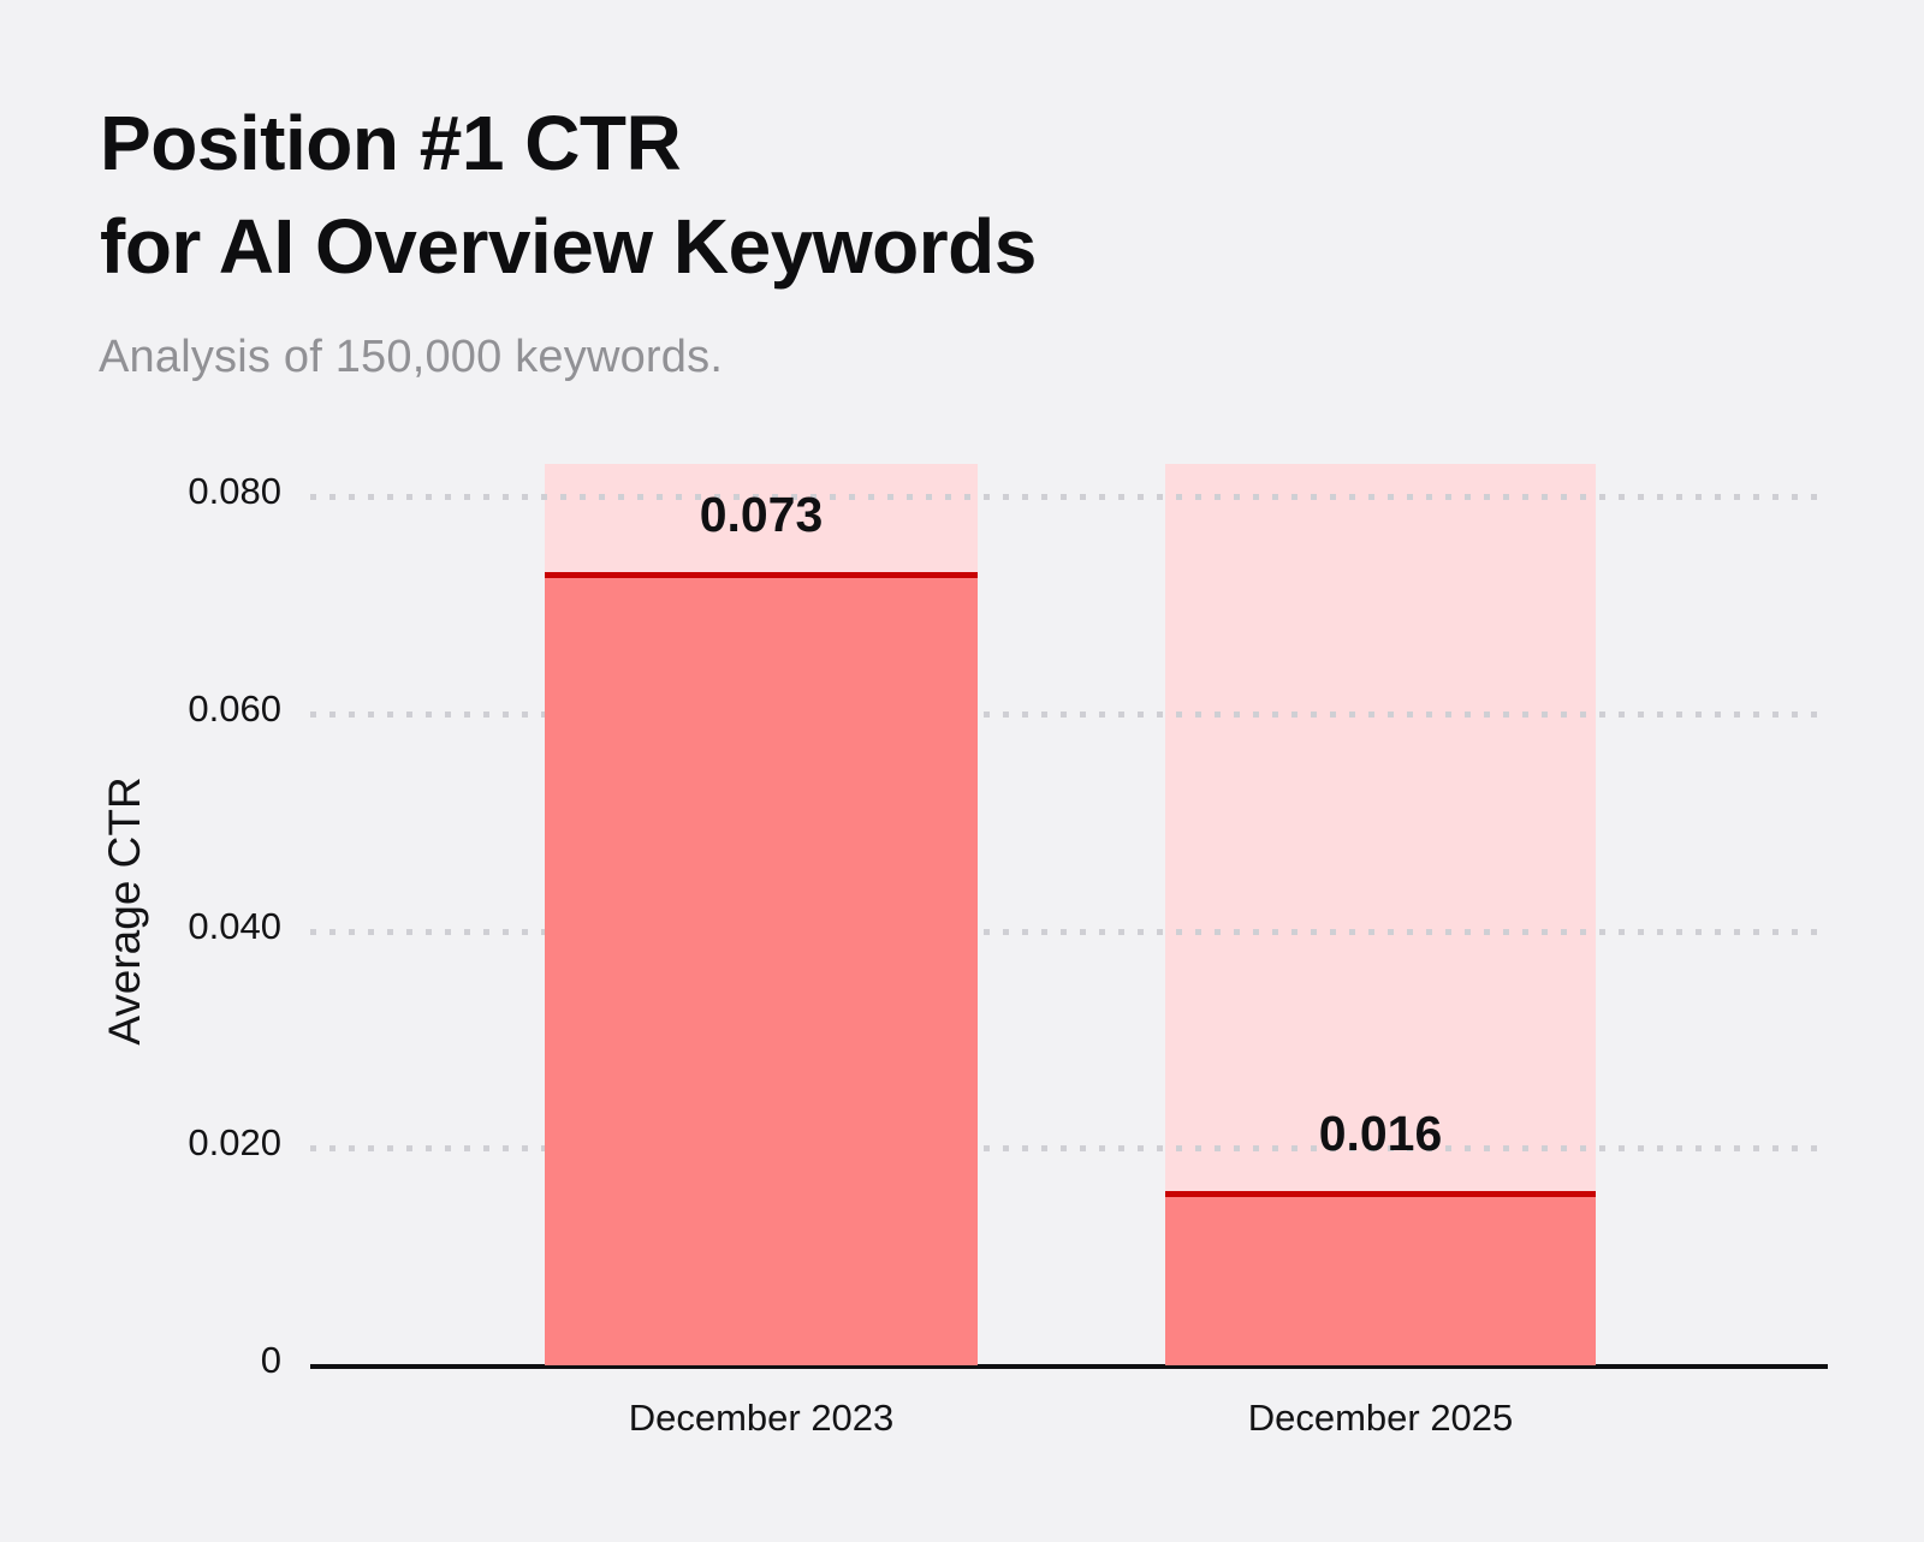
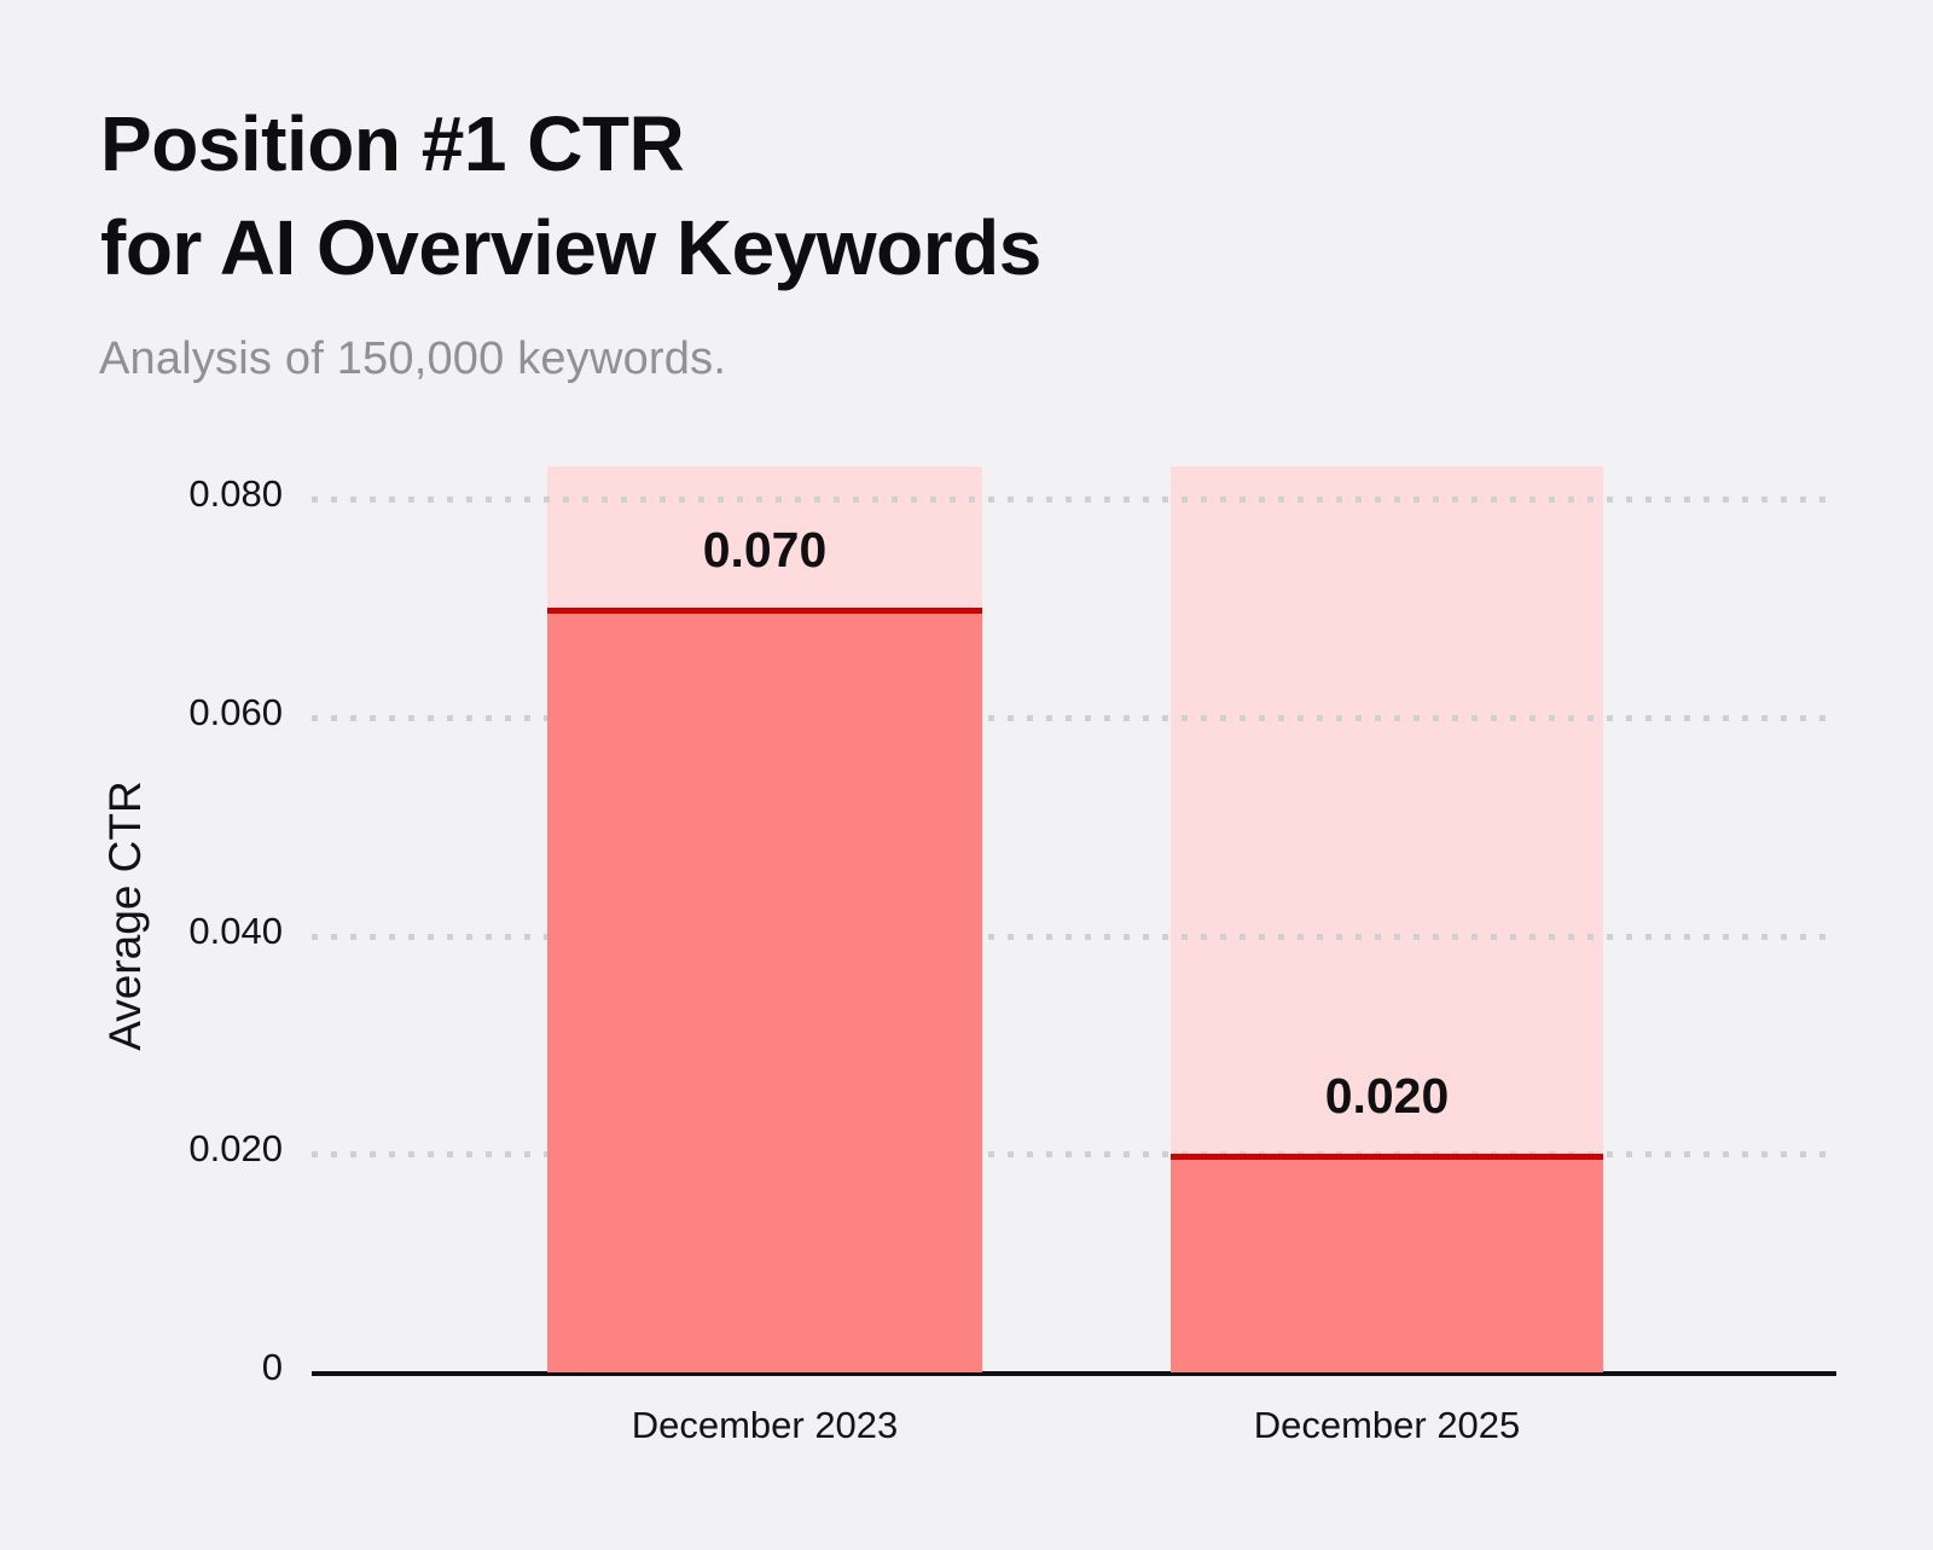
December 2023: 0.073 -> 0.070
December 2025: 0.016 -> 0.020
